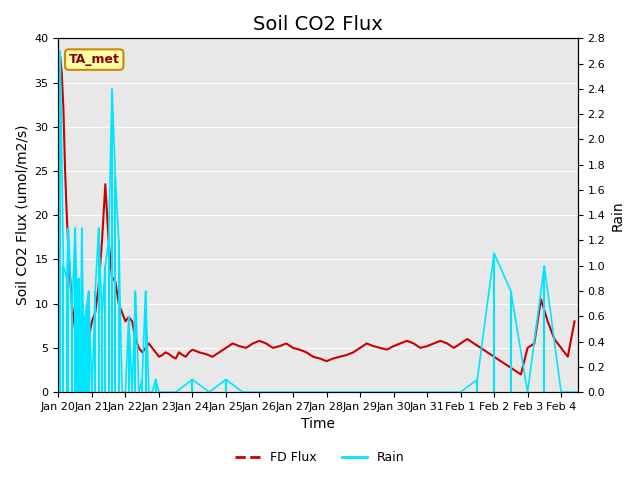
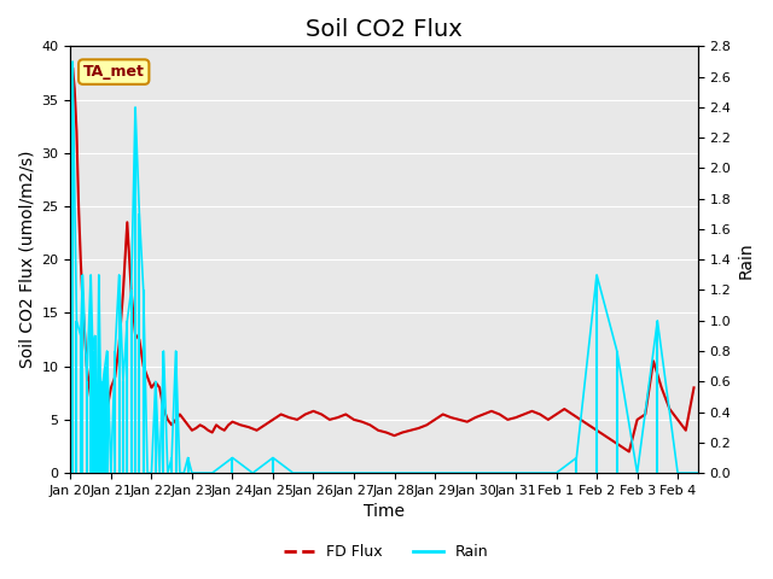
Rain/Feb 2: 1.1 -> 1.3
